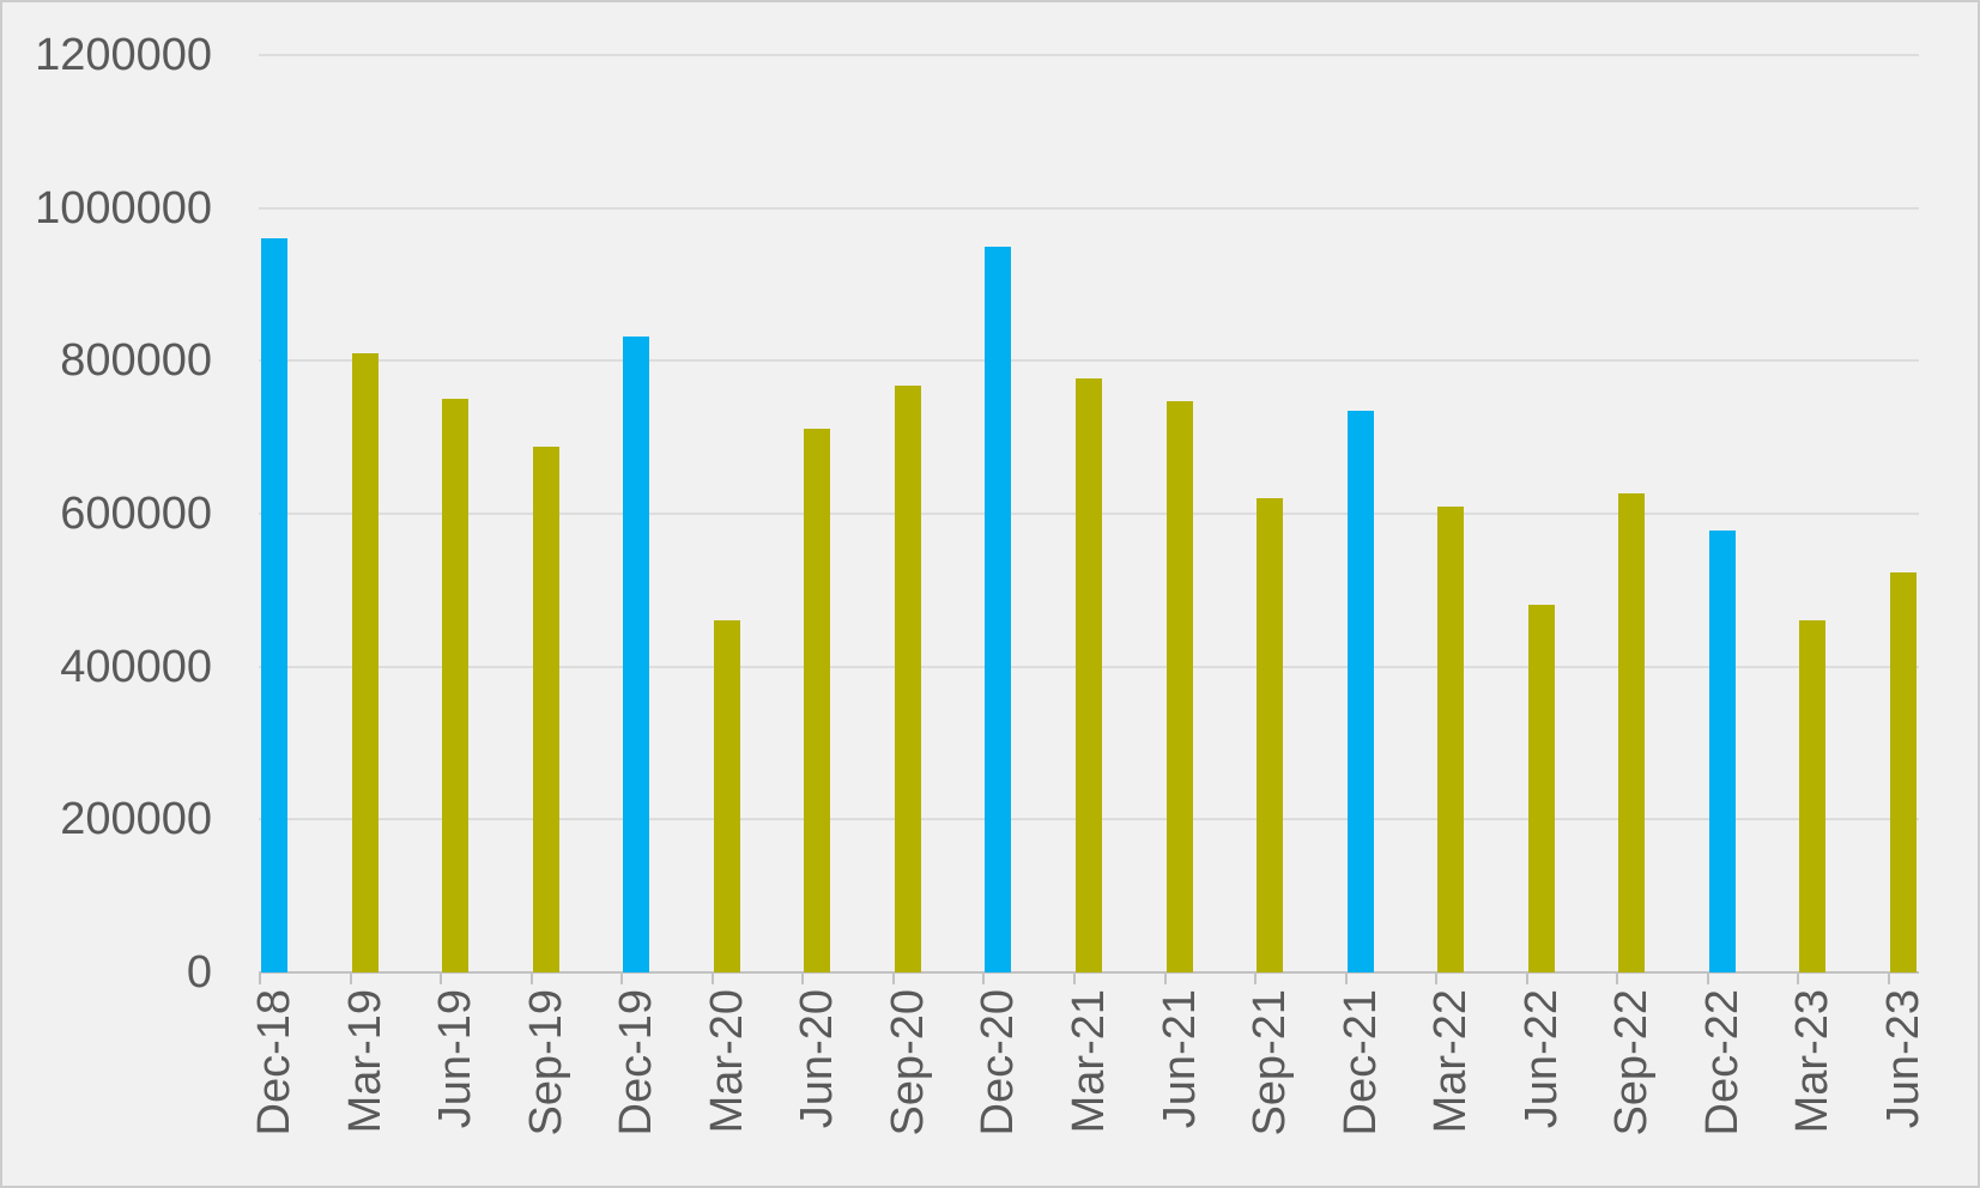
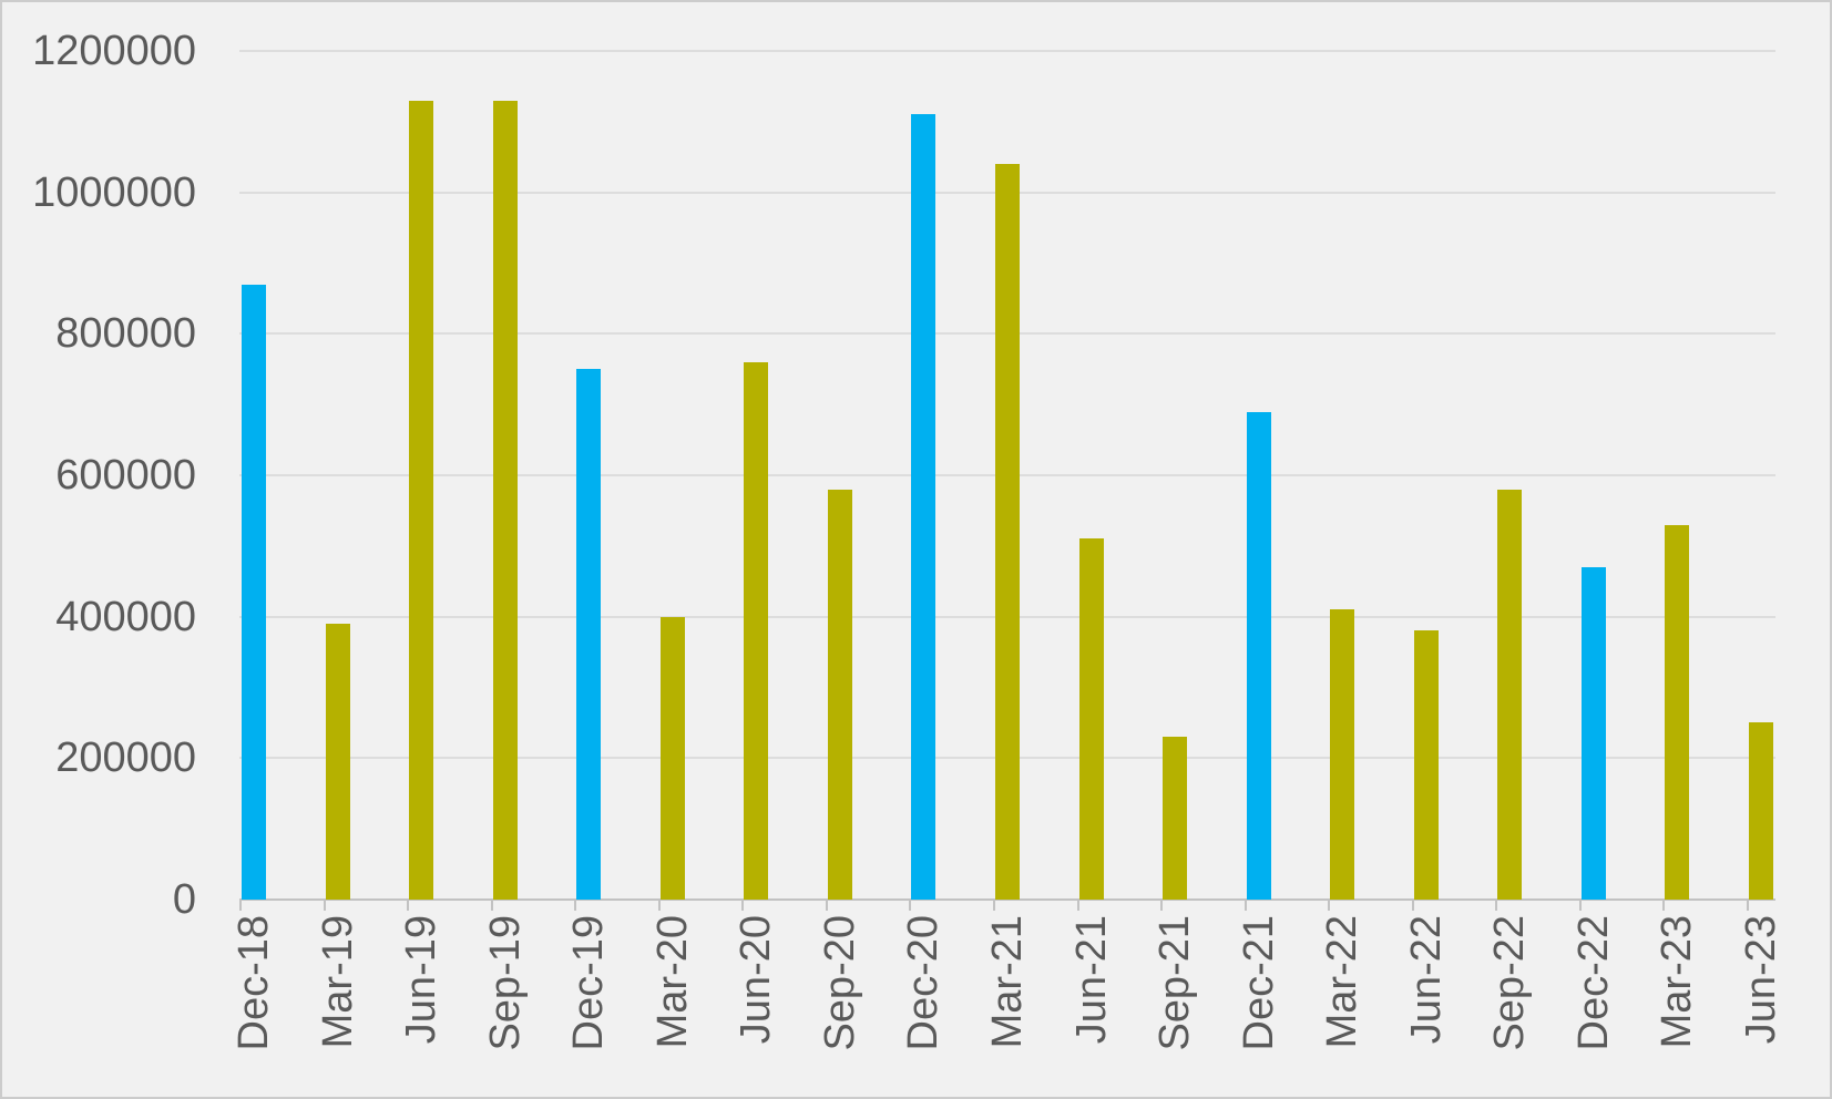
Dec-18: 960000 -> 870000
Mar-19: 810000 -> 390000
Jun-19: 750000 -> 1130000
Sep-19: 690000 -> 1130000
Dec-19: 830000 -> 750000
Mar-20: 460000 -> 400000
Jun-20: 710000 -> 760000
Sep-20: 770000 -> 580000
Dec-20: 950000 -> 1110000
Mar-21: 780000 -> 1040000
Jun-21: 750000 -> 510000
Sep-21: 620000 -> 230000
Dec-21: 740000 -> 690000
Mar-22: 610000 -> 410000
Jun-22: 480000 -> 380000
Sep-22: 630000 -> 580000
Dec-22: 580000 -> 470000
Mar-23: 460000 -> 530000
Jun-23: 520000 -> 250000
